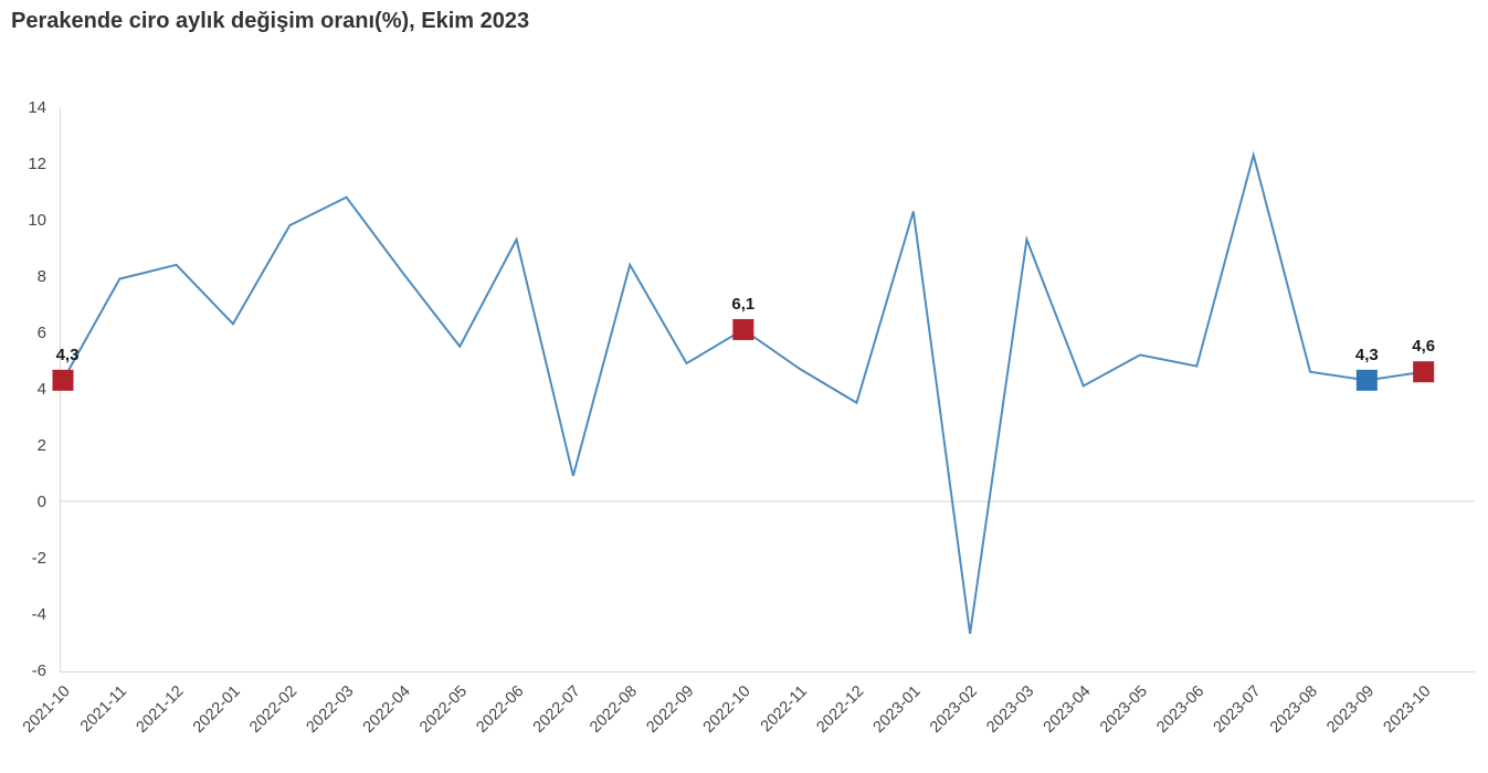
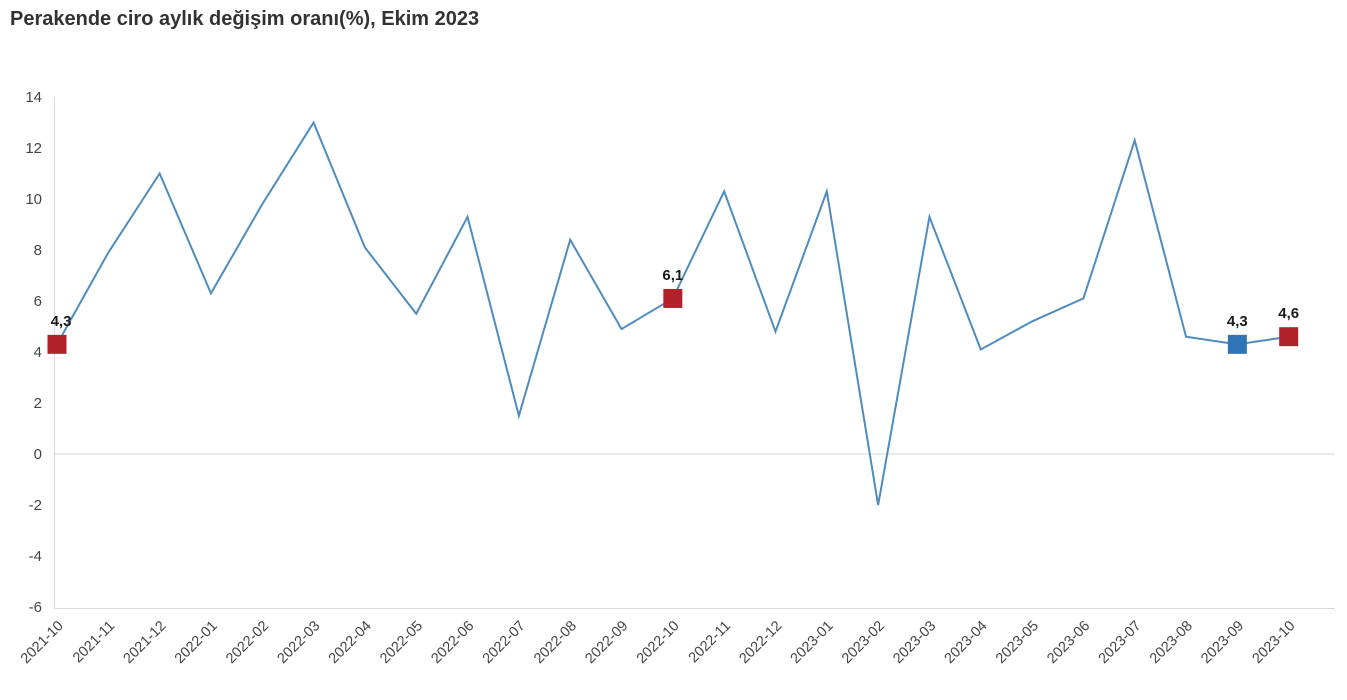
2021-12: 8.4 -> 11.0
2022-03: 10.8 -> 13.0
2022-07: 0.9 -> 1.5
2022-11: 4.7 -> 10.3
2022-12: 3.5 -> 4.8
2023-02: -4.7 -> -2.0
2023-06: 4.8 -> 6.1
